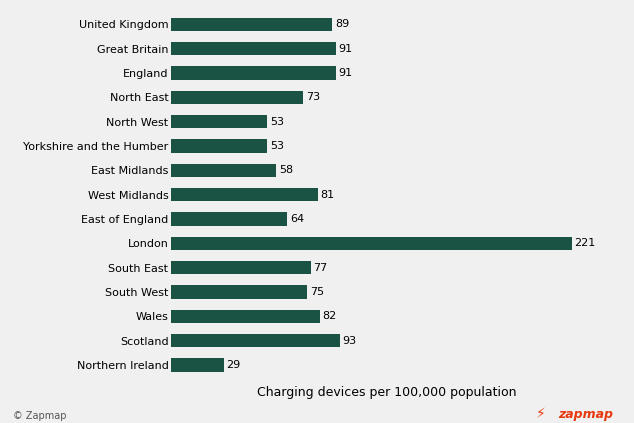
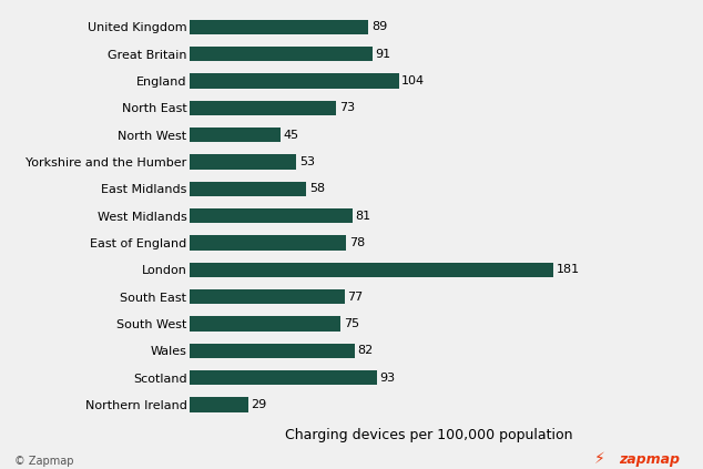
England: 91 -> 104
North West: 53 -> 45
East of England: 64 -> 78
London: 221 -> 181
